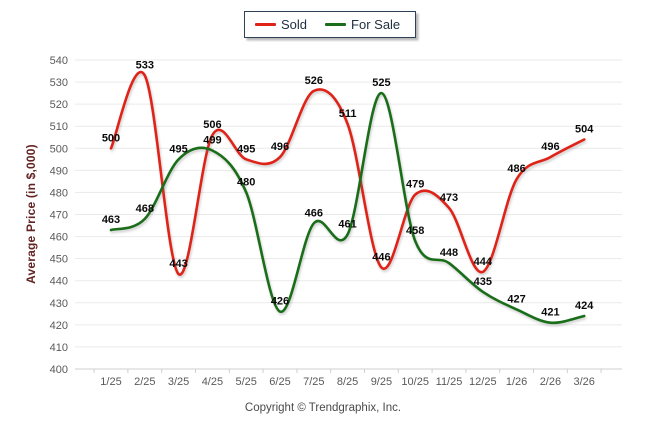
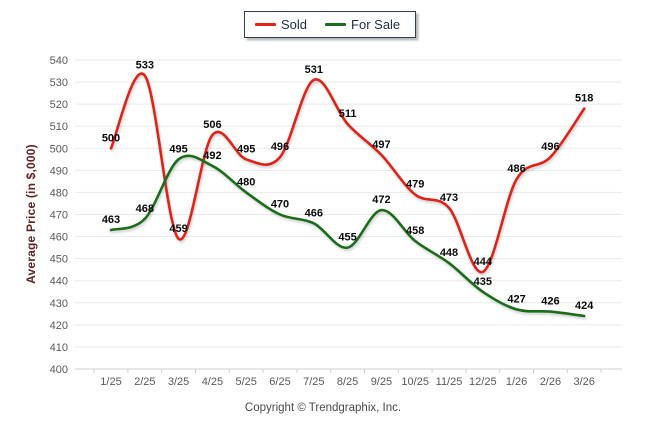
Sold/3/25: 443 -> 459
For Sale/4/25: 499 -> 492
For Sale/6/25: 426 -> 470
Sold/7/25: 526 -> 531
For Sale/8/25: 461 -> 455
Sold/9/25: 446 -> 497
For Sale/9/25: 525 -> 472
For Sale/2/26: 421 -> 426
Sold/3/26: 504 -> 518
